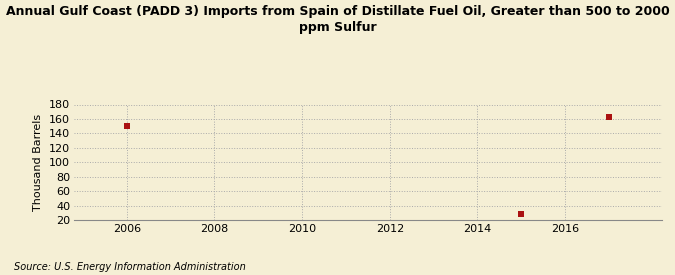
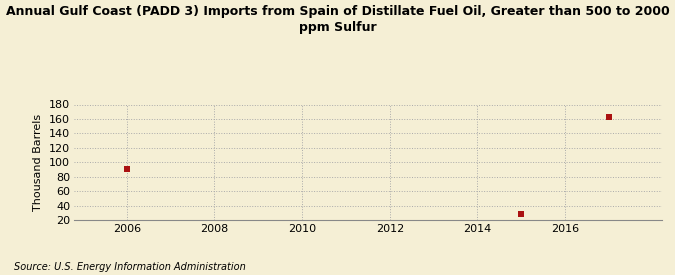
2006: 150 -> 91
